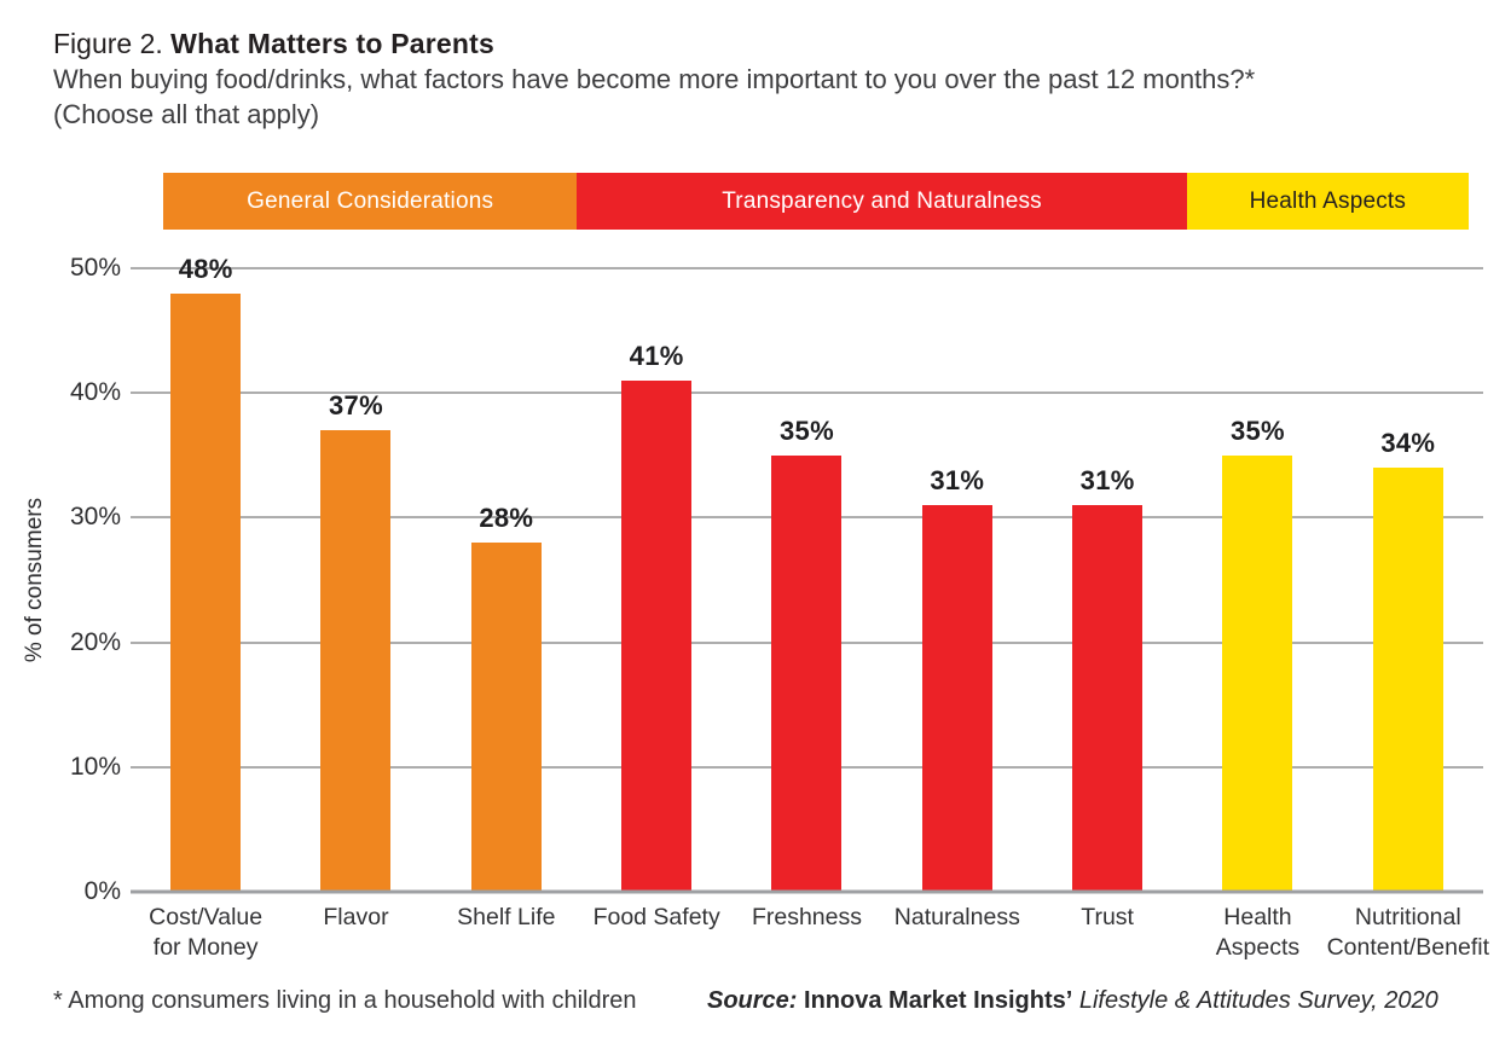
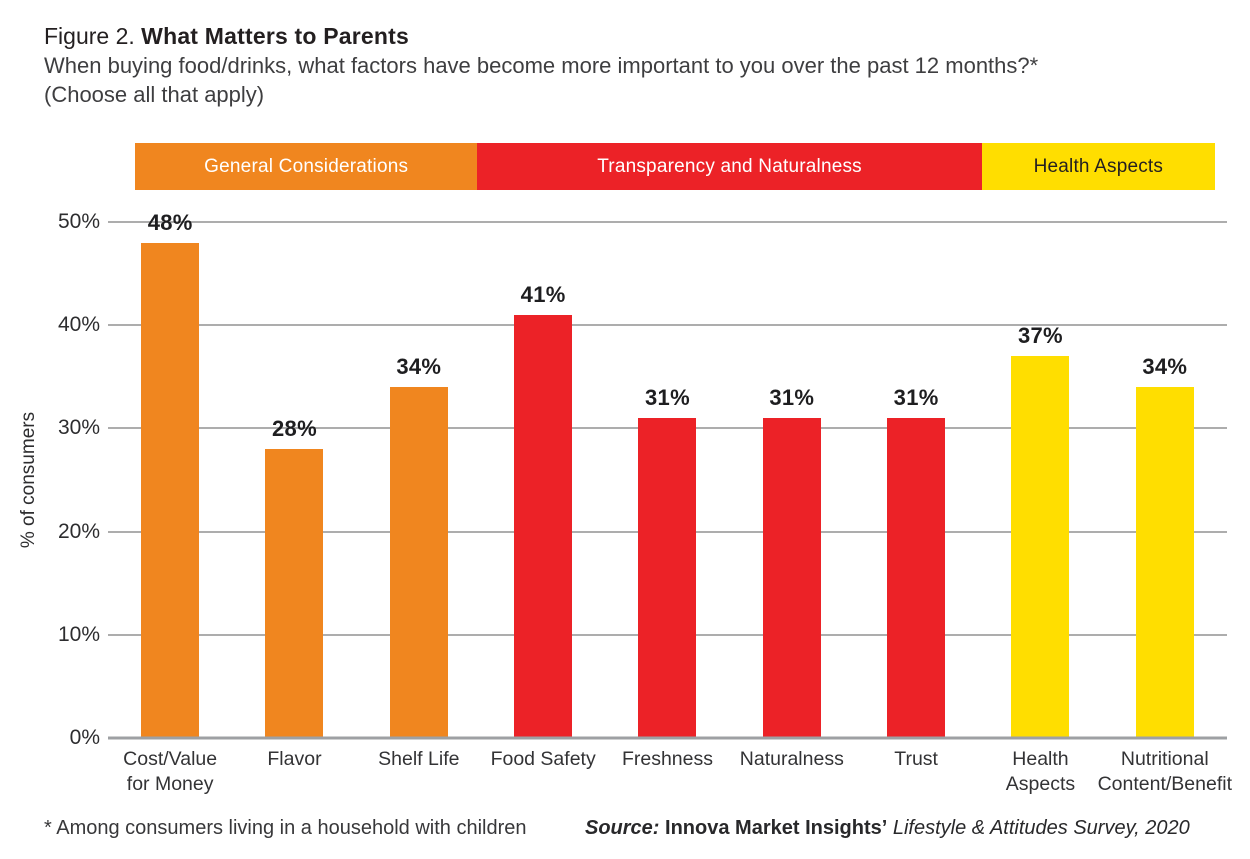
Flavor: 37% -> 28%
Shelf Life: 28% -> 34%
Freshness: 35% -> 31%
Health Aspects: 35% -> 37%
